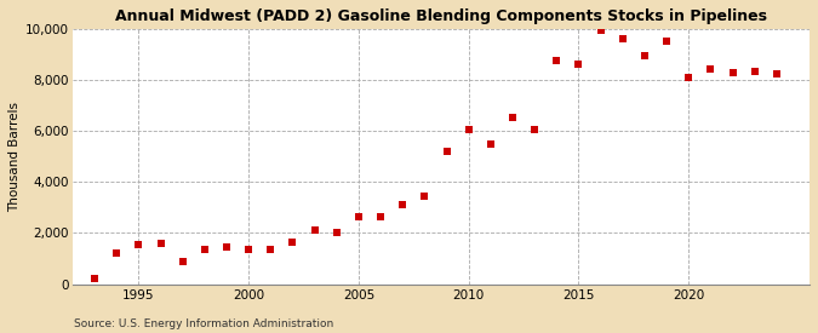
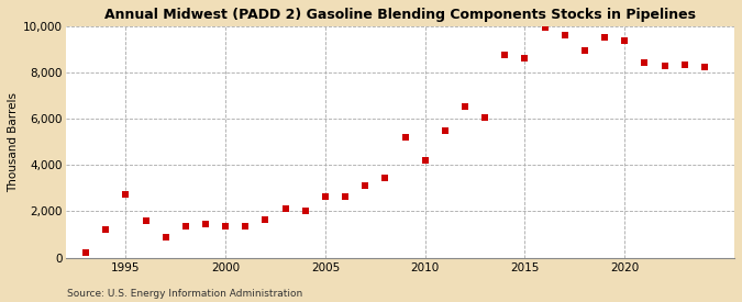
1995: 1,550 -> 2,750
2010: 6,050 -> 4,200
2020: 8,100 -> 9,400
